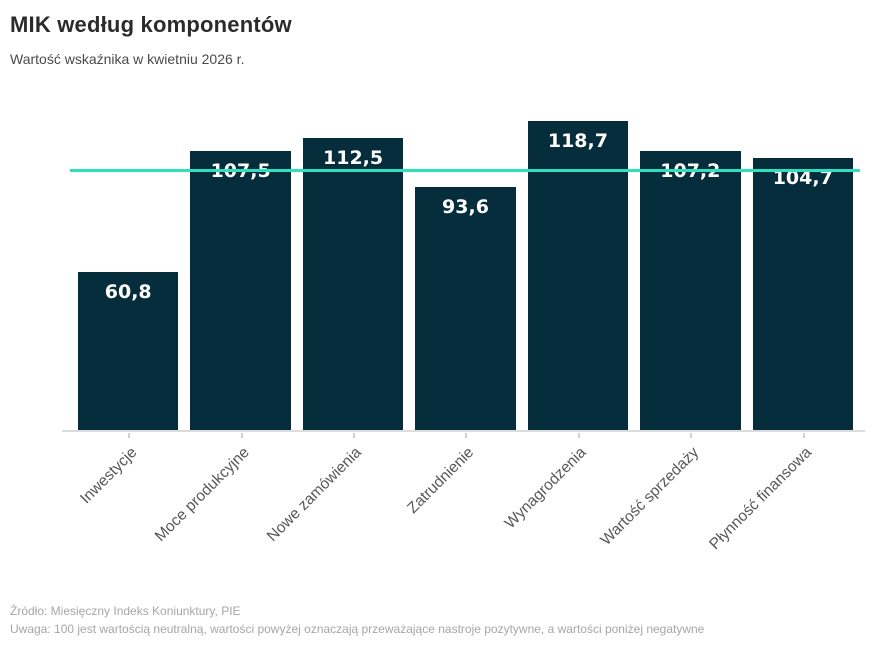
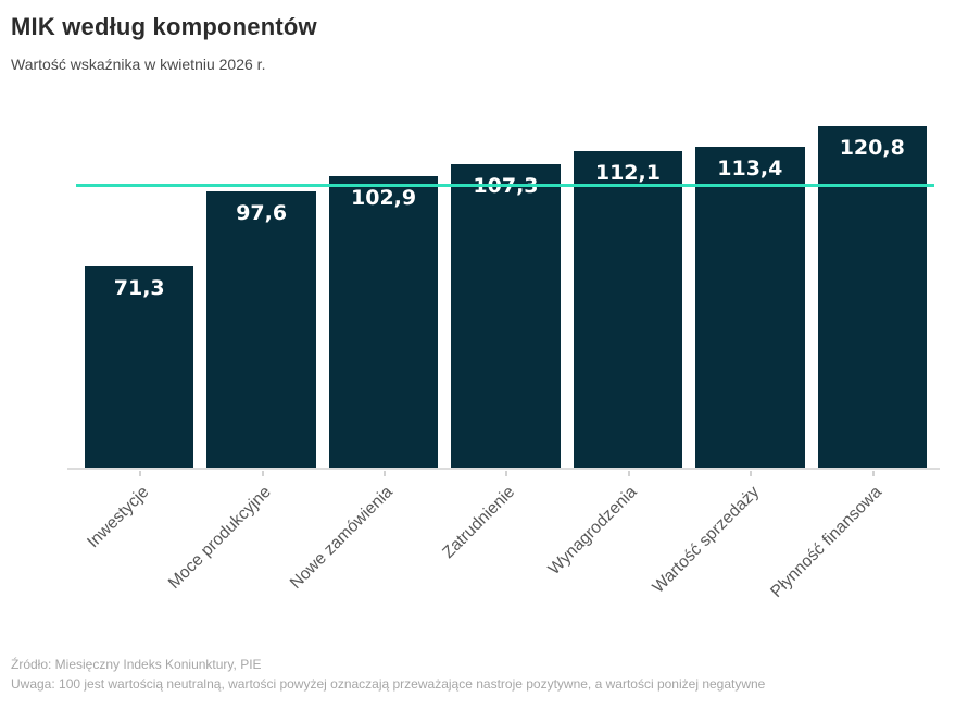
Inwestycje: 60,8 -> 71,3
Moce produkcyjne: 107,5 -> 97,6
Nowe zamówienia: 112,5 -> 102,9
Zatrudnienie: 93,6 -> 107,3
Wynagrodzenia: 118,7 -> 112,1
Wartość sprzedaży: 107,2 -> 113,4
Płynność finansowa: 104,7 -> 120,8
